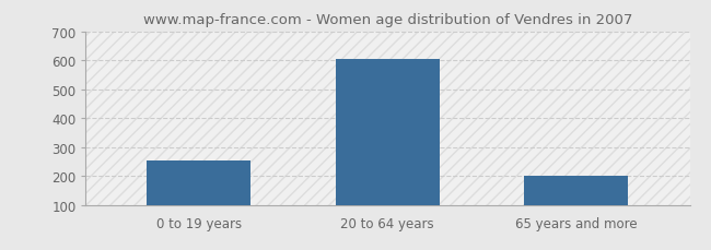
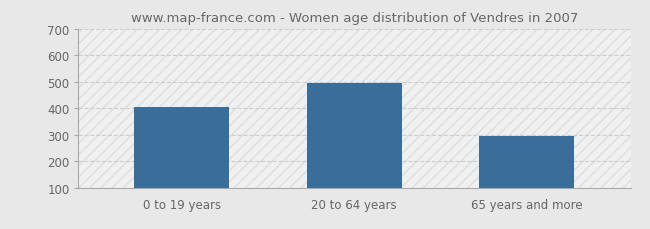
0 to 19 years: 254 -> 405
20 to 64 years: 604 -> 495
65 years and more: 199 -> 295
